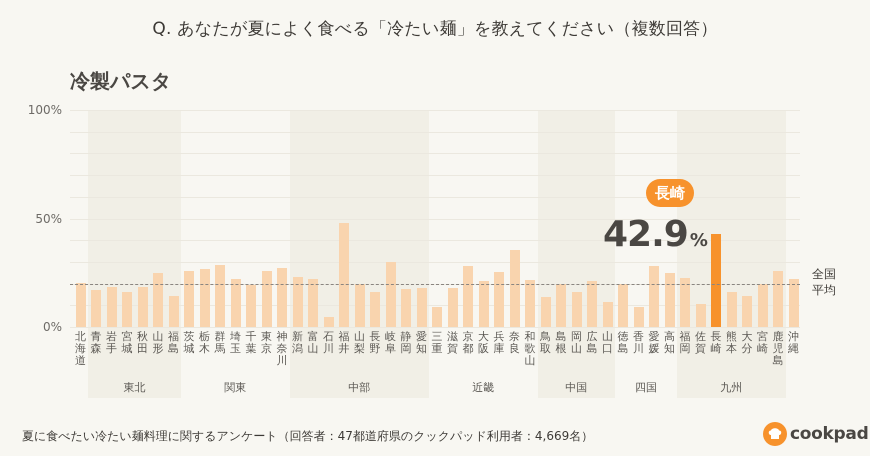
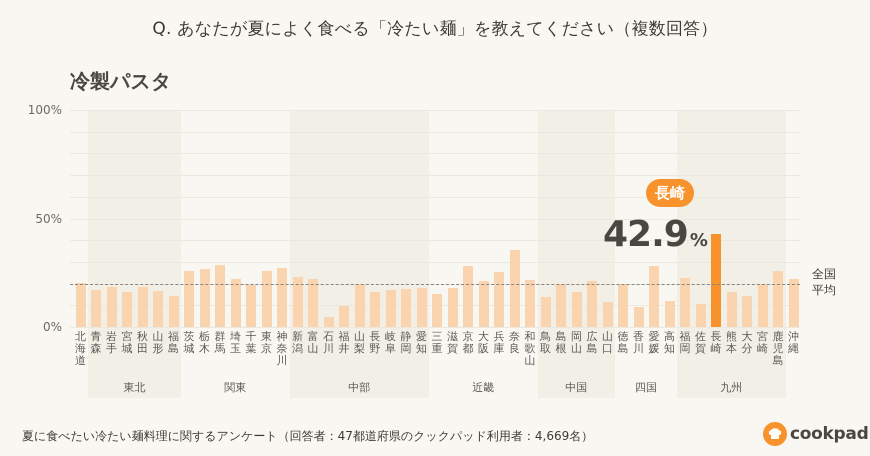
山形: 25% -> 16%
福井: 48% -> 10%
岐阜: 30% -> 17%
三重: 9% -> 15%
高知: 25% -> 12%
